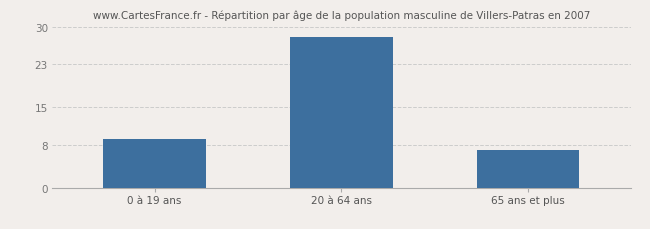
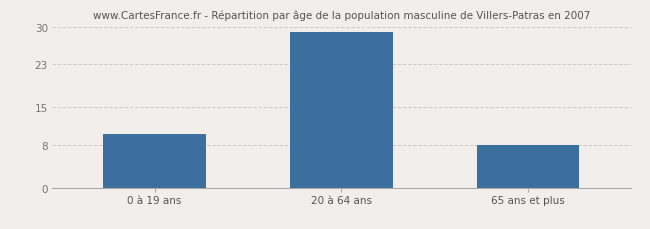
0 à 19 ans: 9 -> 10
20 à 64 ans: 28 -> 29
65 ans et plus: 7 -> 8
